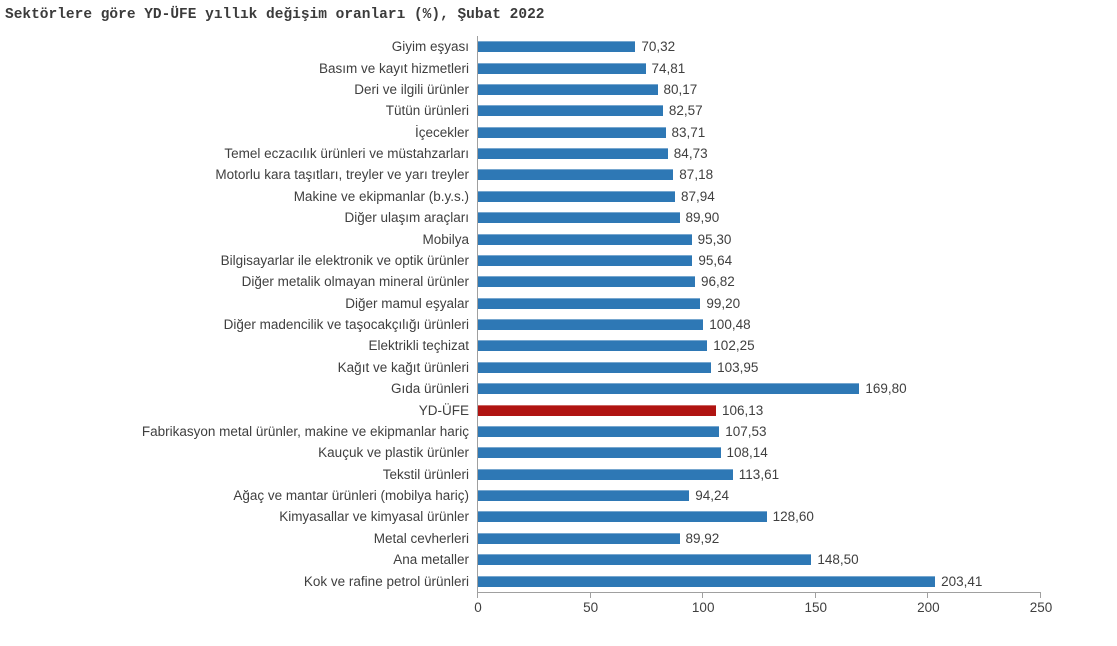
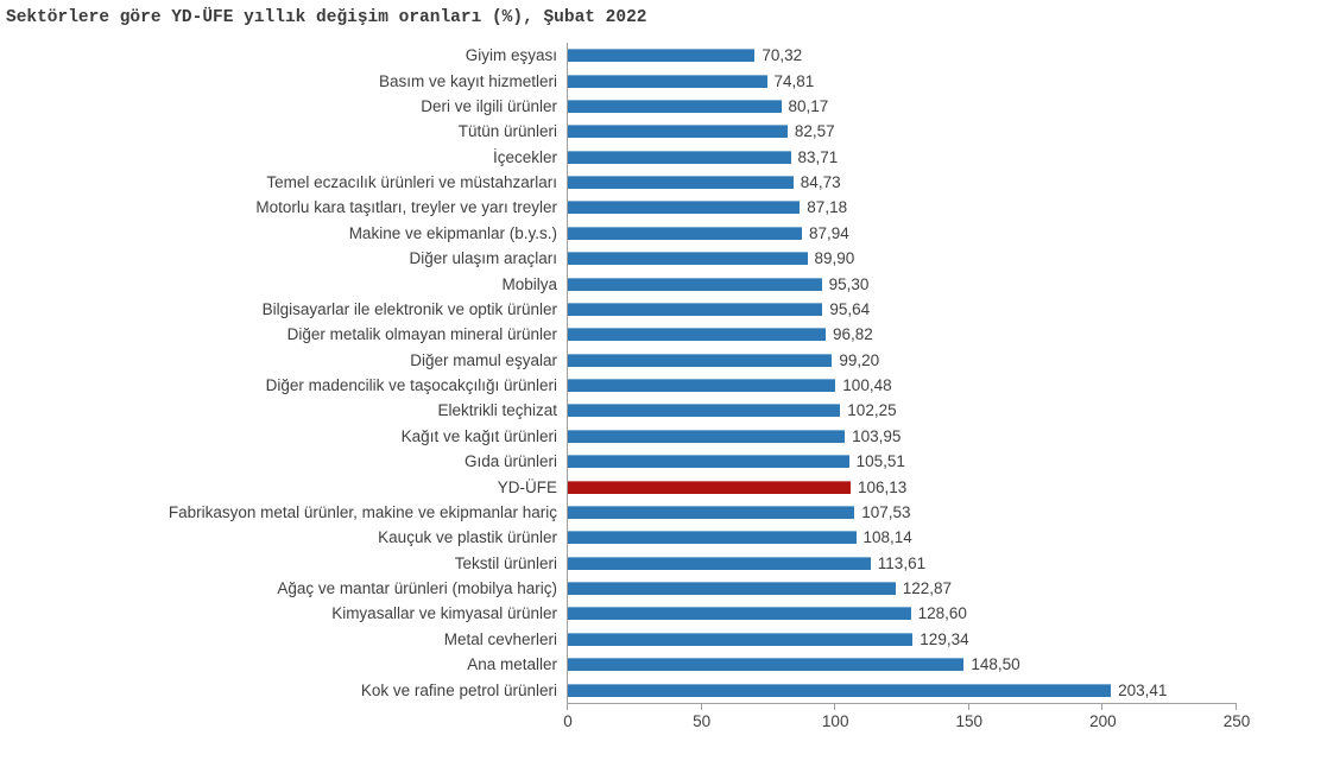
Gıda ürünleri: 169,80 -> 105,51
Ağaç ve mantar ürünleri (mobilya hariç): 94,24 -> 122,87
Metal cevherleri: 89,92 -> 129,34
